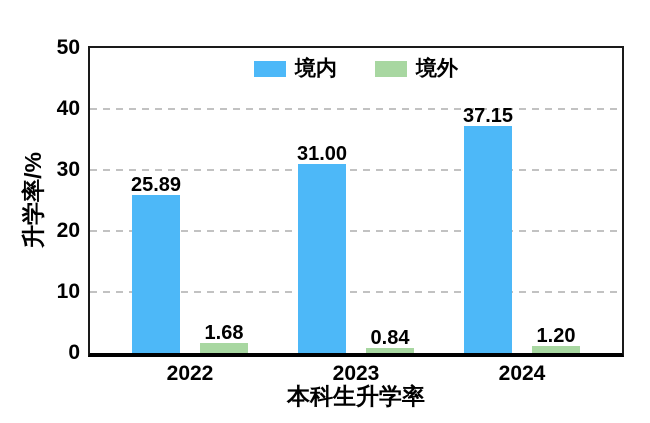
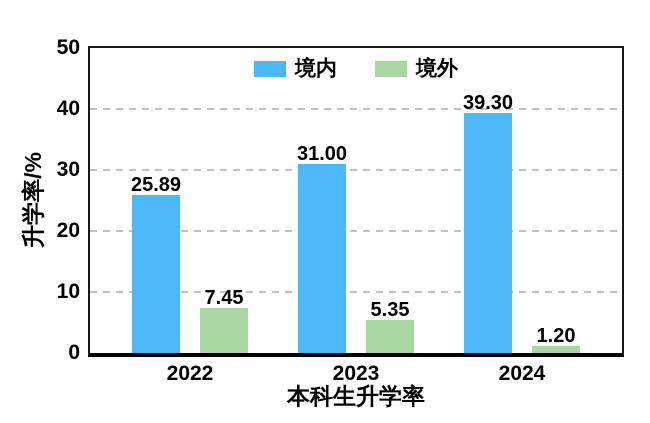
境外/2022: 1.68 -> 7.45
境外/2023: 0.84 -> 5.35
境内/2024: 37.15 -> 39.30
